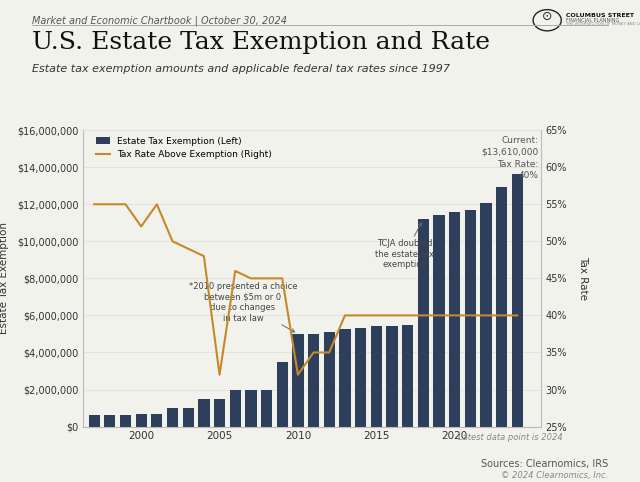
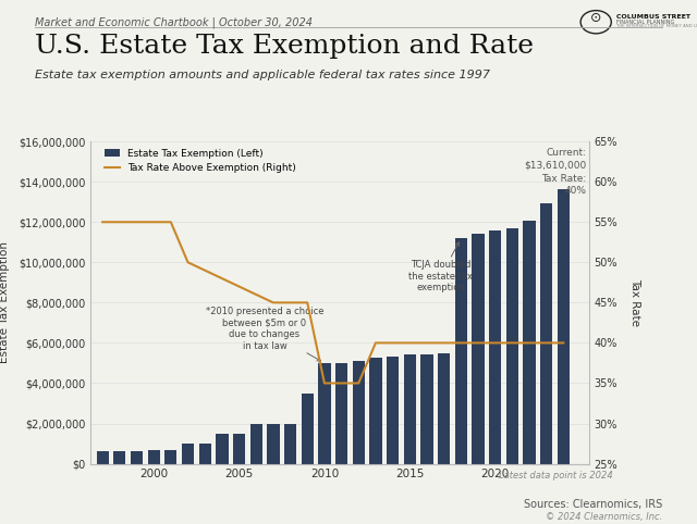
Tax Rate Above Exemption (Right)/2000: 52% -> 55%
Tax Rate Above Exemption (Right)/2005: 32% -> 47%
Tax Rate Above Exemption (Right)/2010: 32% -> 35%
